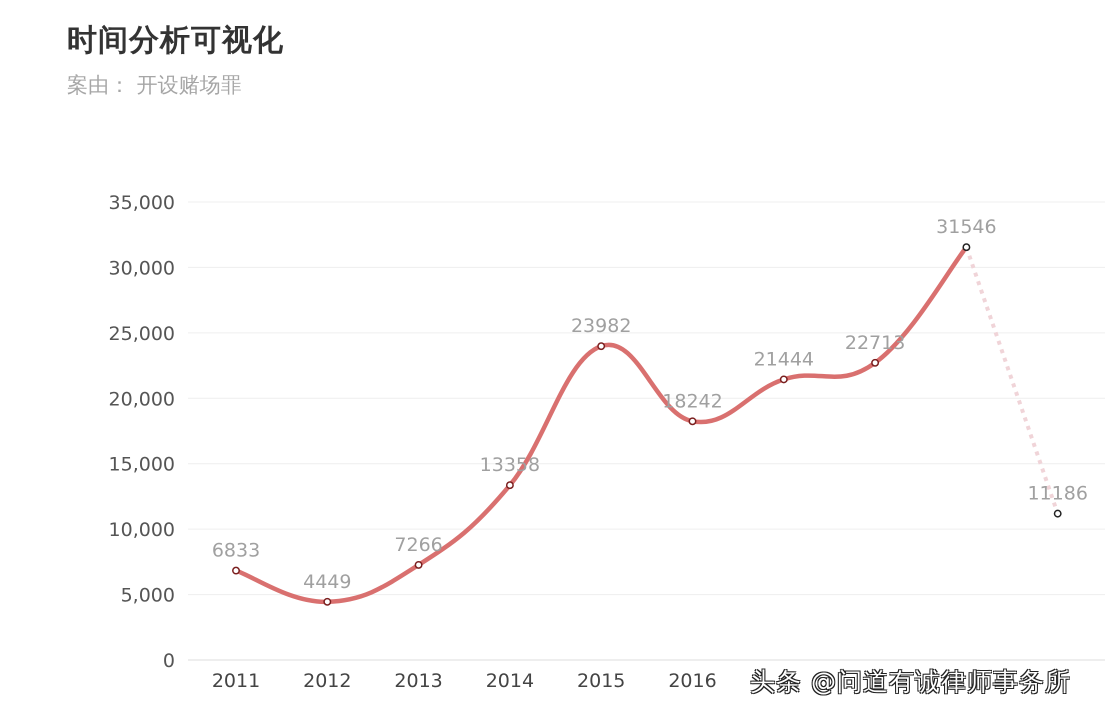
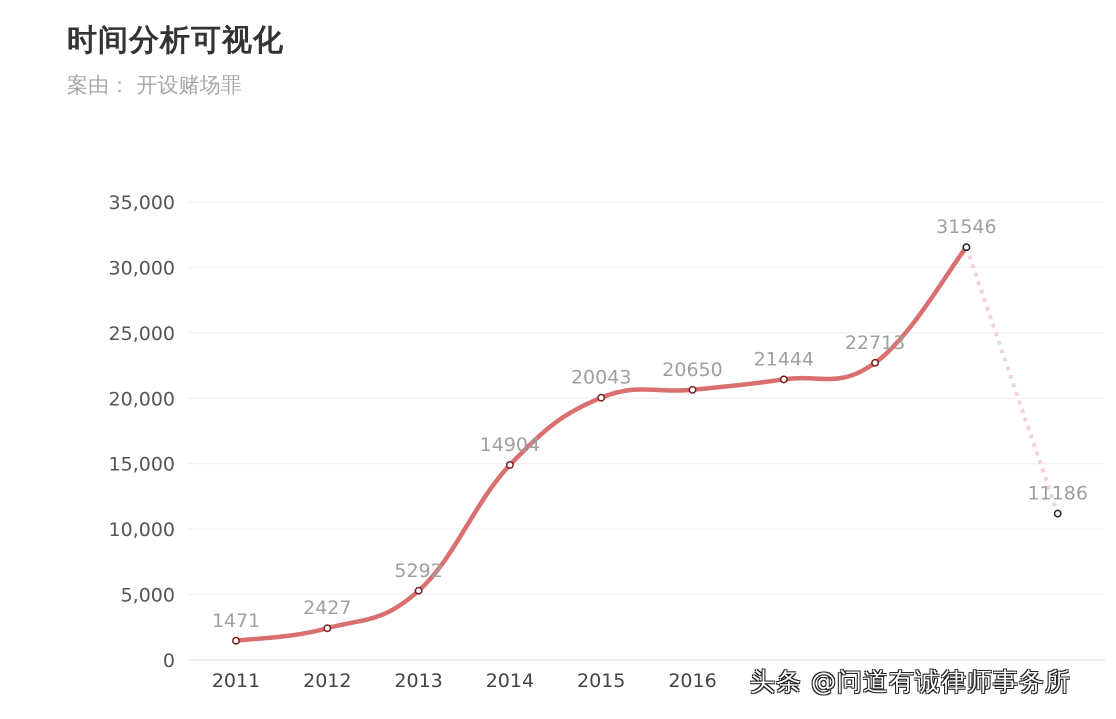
2011: 6833 -> 1471
2012: 4449 -> 2427
2013: 7266 -> 5292
2014: 13358 -> 14904
2015: 23982 -> 20043
2016: 18242 -> 20650
